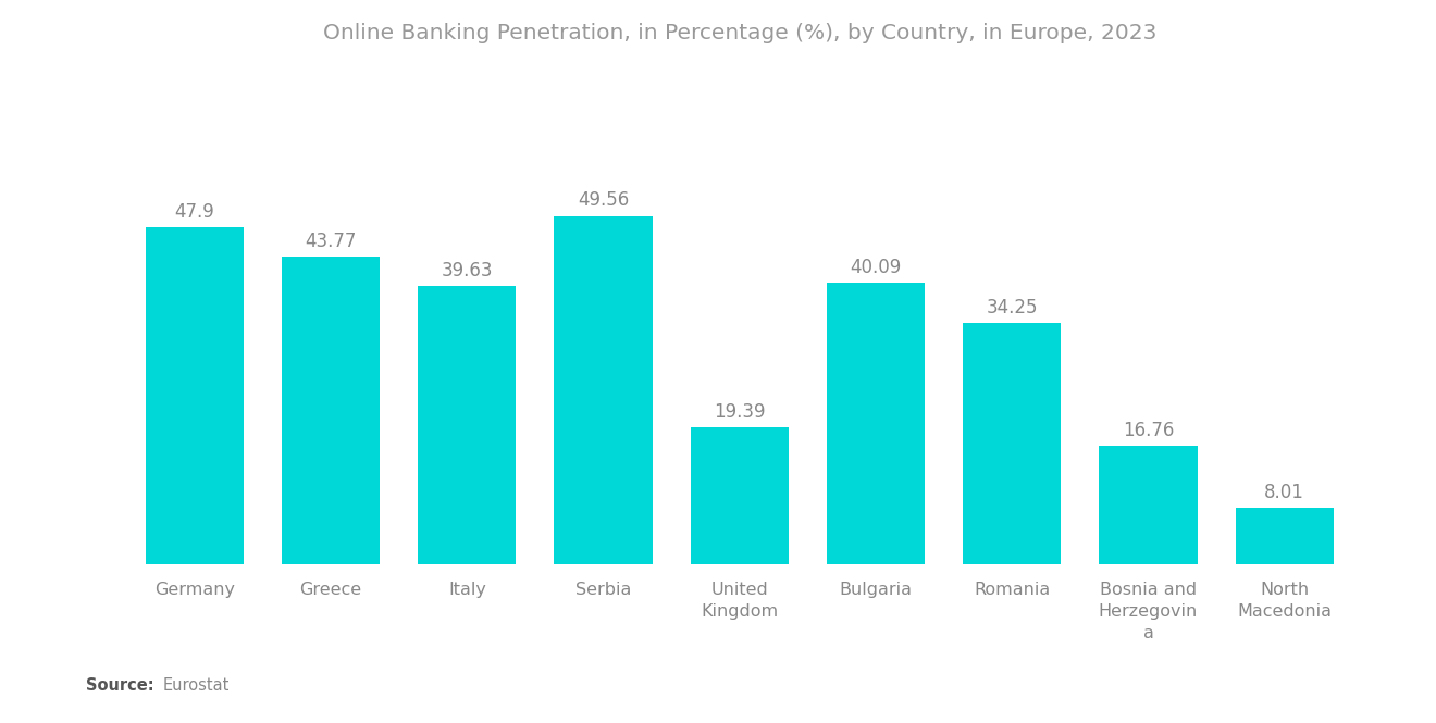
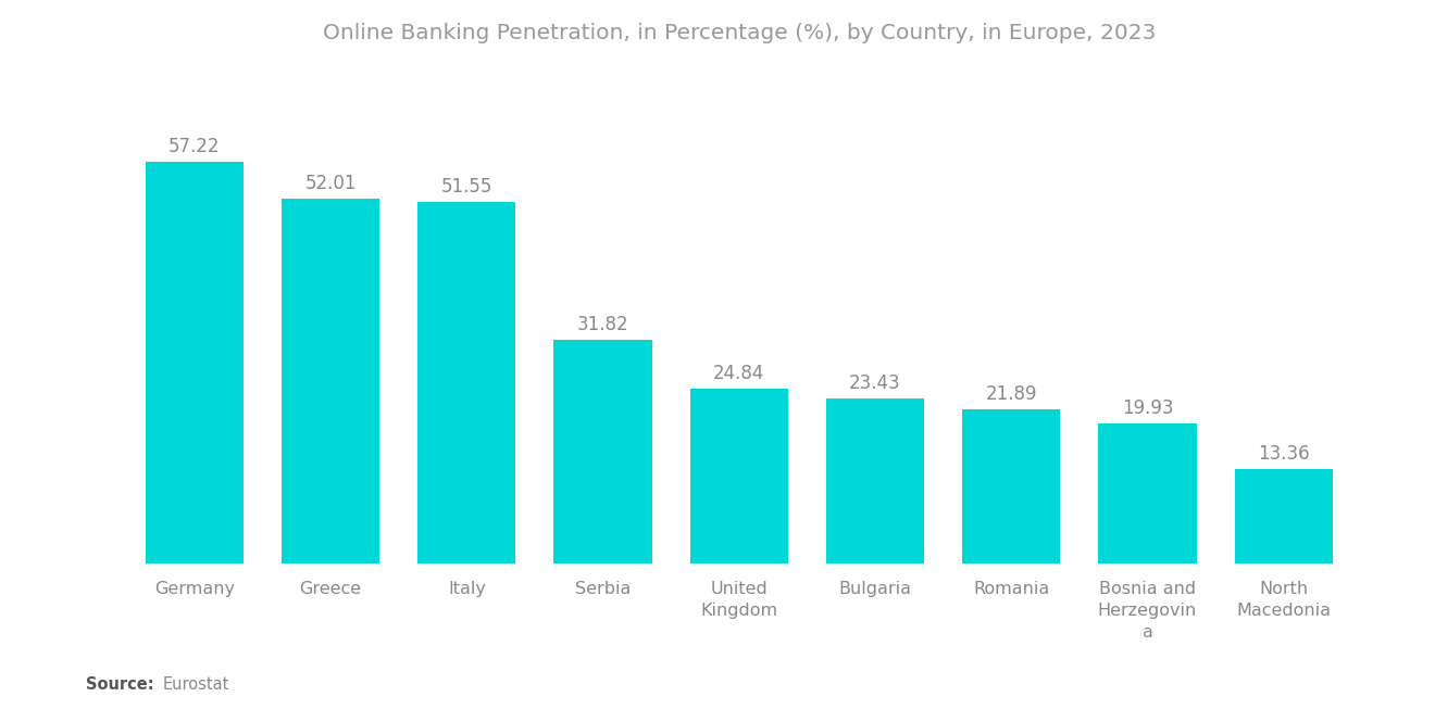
Germany: 47.9 -> 57.22
Greece: 43.77 -> 52.01
Italy: 39.63 -> 51.55
Serbia: 49.56 -> 31.82
United Kingdom: 19.39 -> 24.84
Bulgaria: 40.09 -> 23.43
Romania: 34.25 -> 21.89
Bosnia and Herzegovin a: 16.76 -> 19.93
North Macedonia: 8.01 -> 13.36
